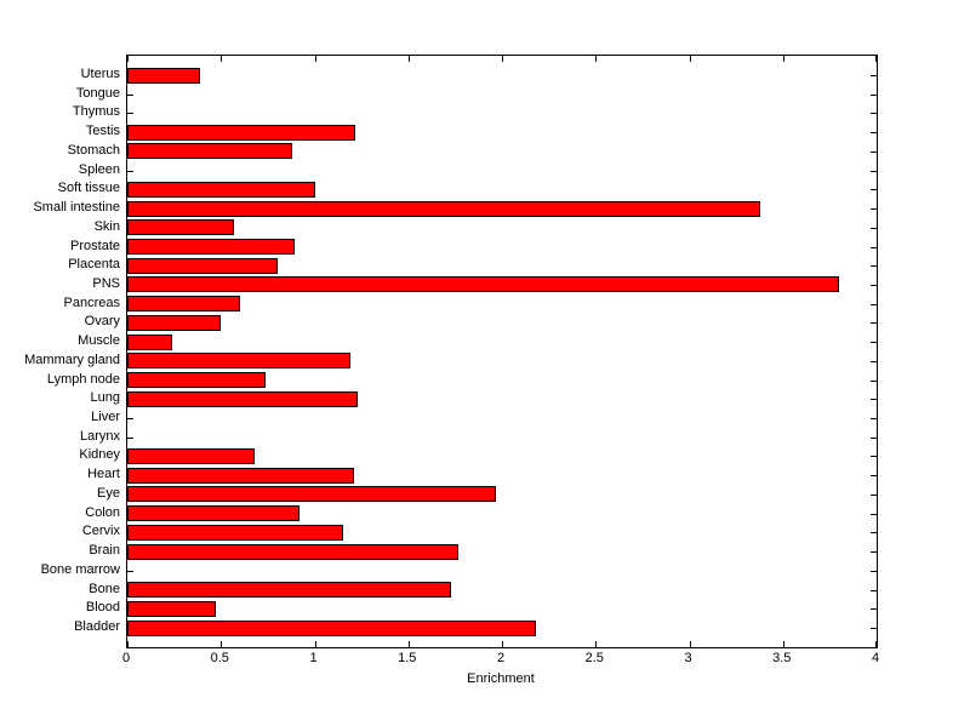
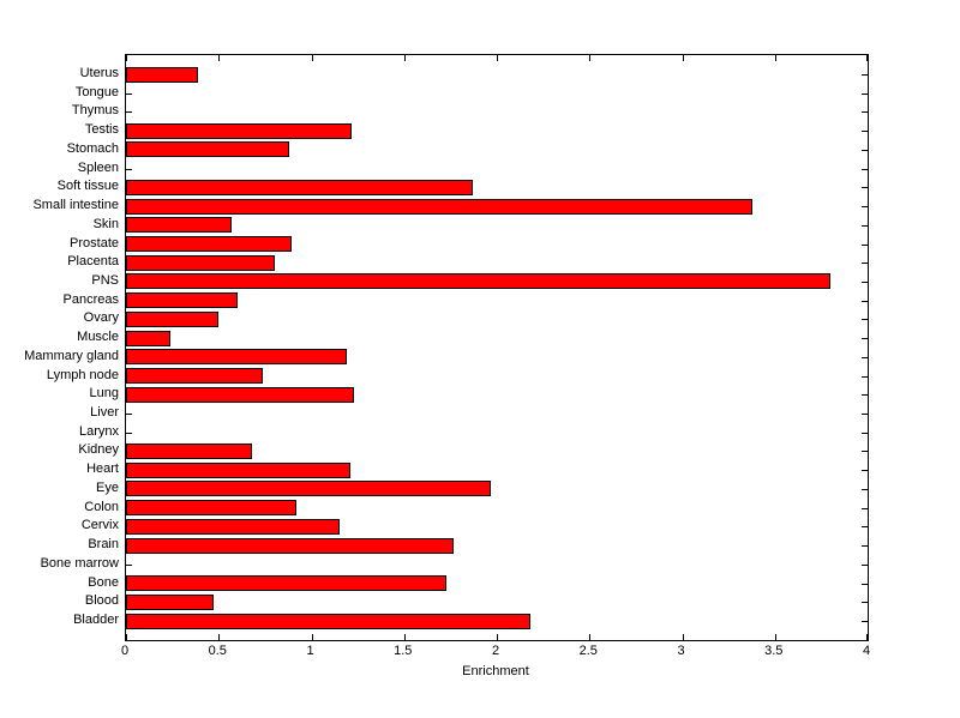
Soft tissue: 1.00 -> 1.87
